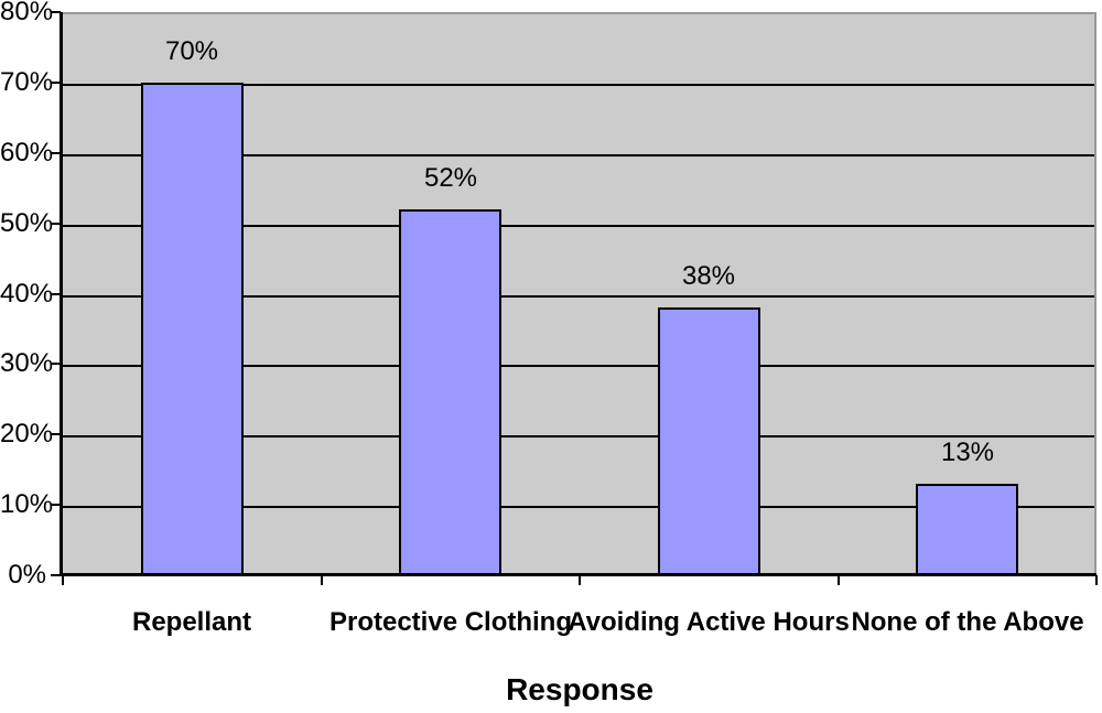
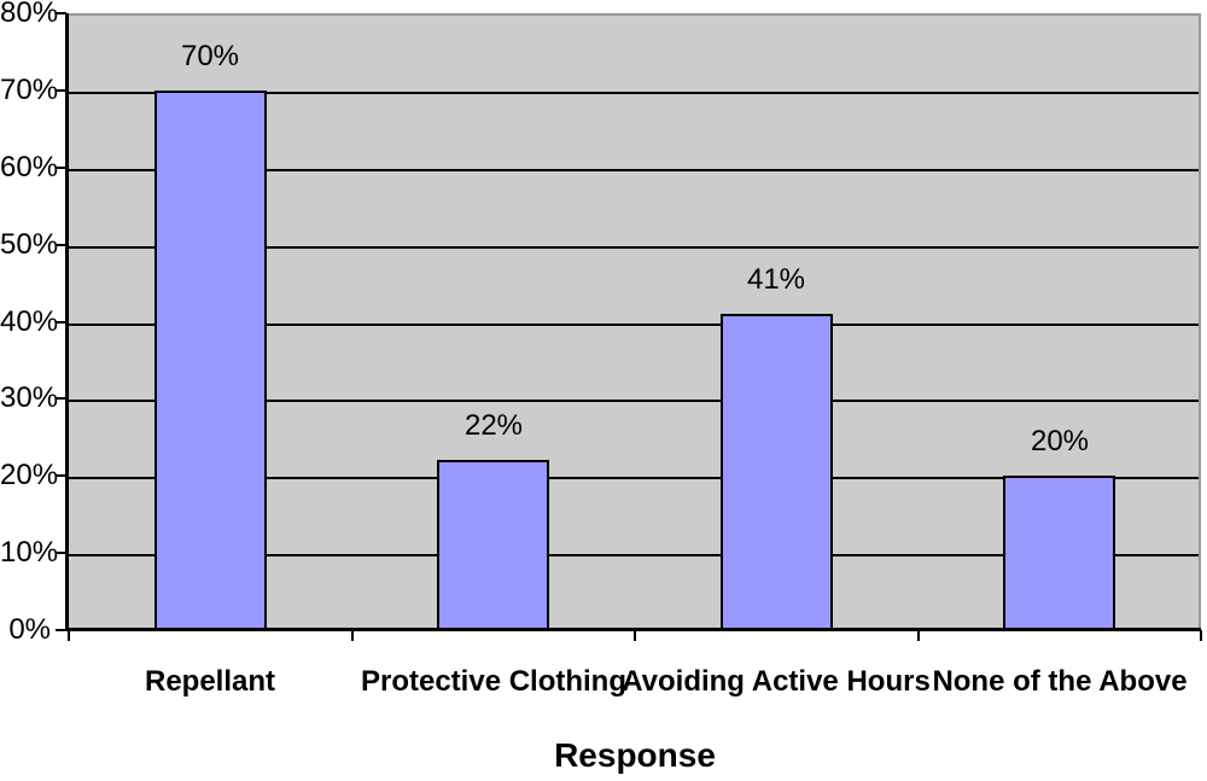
Protective Clothing: 52% -> 22%
Avoiding Active Hours: 38% -> 41%
None of the Above: 13% -> 20%
